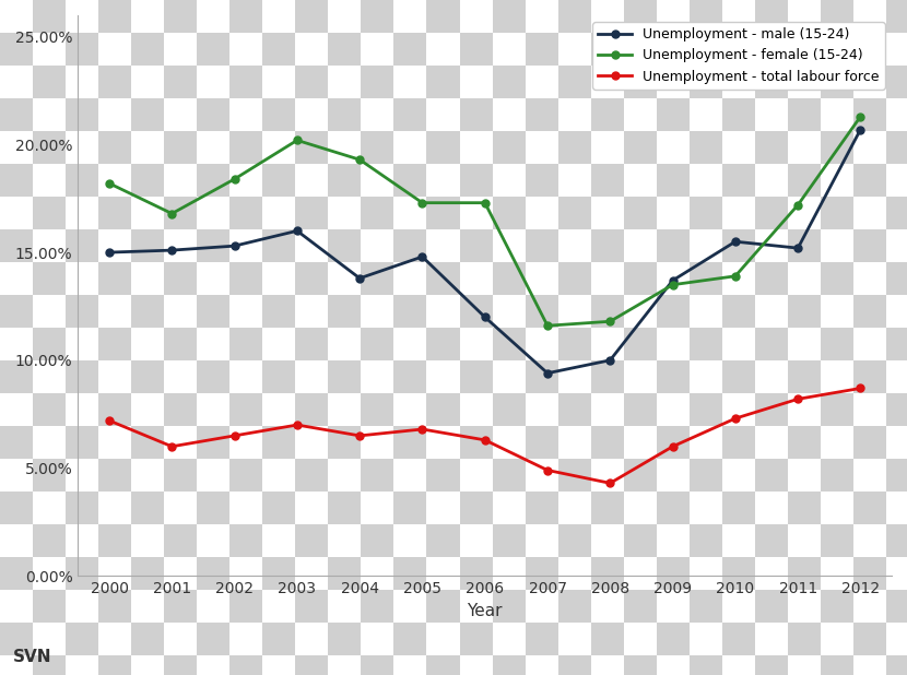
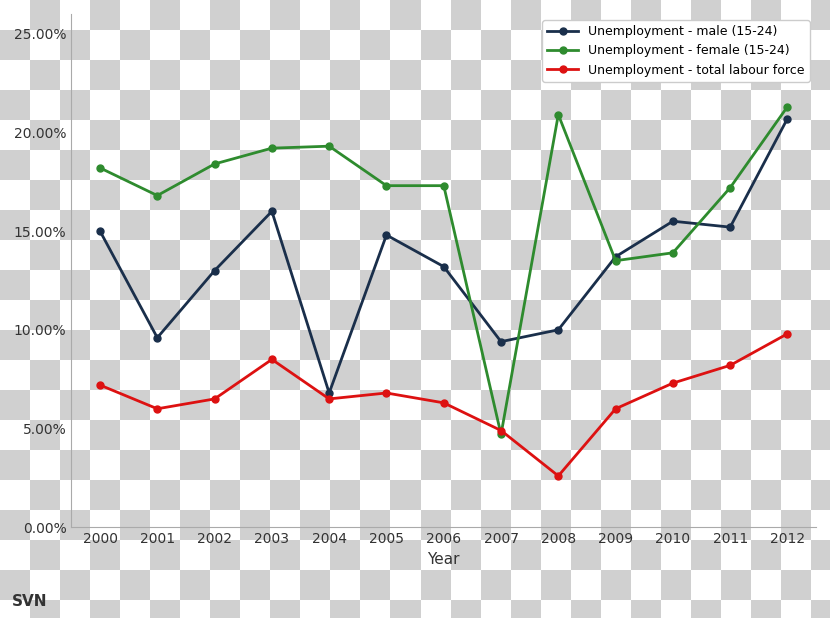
Unemployment - male (15-24)/2001: 15.1% -> 9.6%
Unemployment - male (15-24)/2002: 15.3% -> 13.0%
Unemployment - female (15-24)/2003: 20.2% -> 19.2%
Unemployment - total labour force/2003: 7.0% -> 8.5%
Unemployment - male (15-24)/2004: 13.8% -> 6.8%
Unemployment - male (15-24)/2006: 12.0% -> 13.2%
Unemployment - female (15-24)/2007: 11.6% -> 4.7%
Unemployment - female (15-24)/2008: 11.8% -> 20.9%
Unemployment - total labour force/2008: 4.3% -> 2.6%
Unemployment - total labour force/2012: 8.7% -> 9.8%
